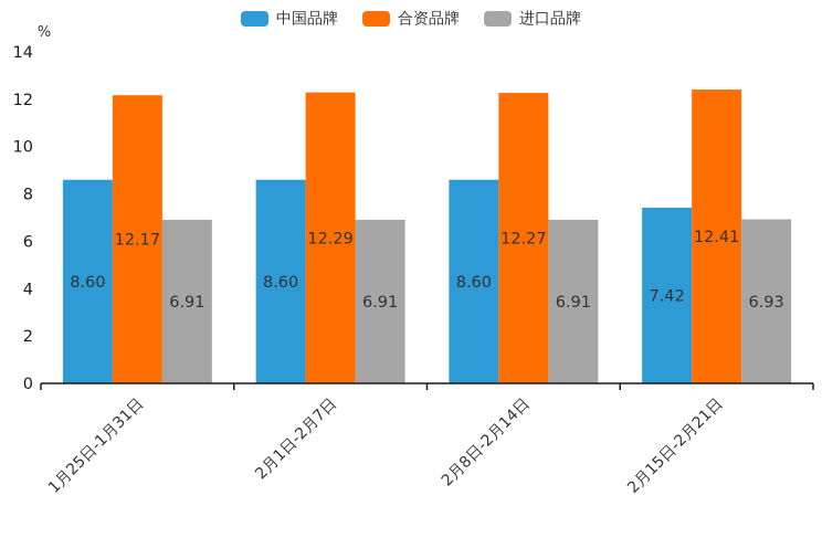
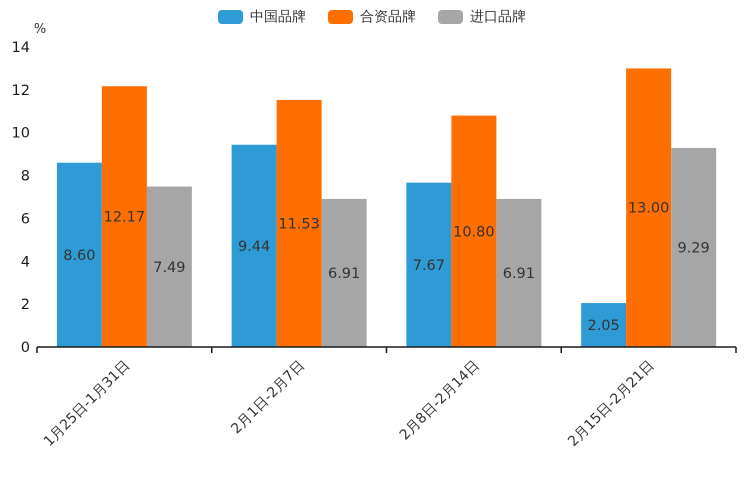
进口品牌/1月25日-1月31日: 6.91 -> 7.49
中国品牌/2月1日-2月7日: 8.60 -> 9.44
合资品牌/2月1日-2月7日: 12.29 -> 11.53
中国品牌/2月8日-2月14日: 8.60 -> 7.67
合资品牌/2月8日-2月14日: 12.27 -> 10.80
中国品牌/2月15日-2月21日: 7.42 -> 2.05
合资品牌/2月15日-2月21日: 12.41 -> 13.00
进口品牌/2月15日-2月21日: 6.93 -> 9.29
